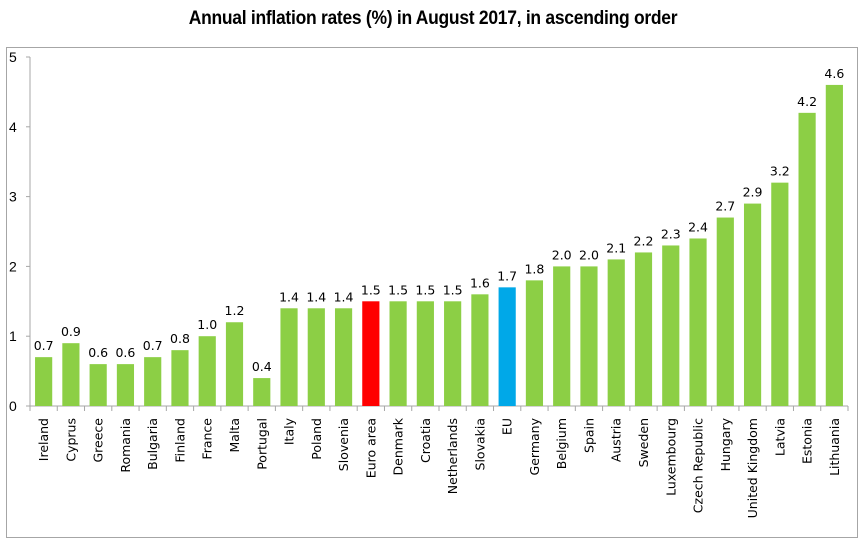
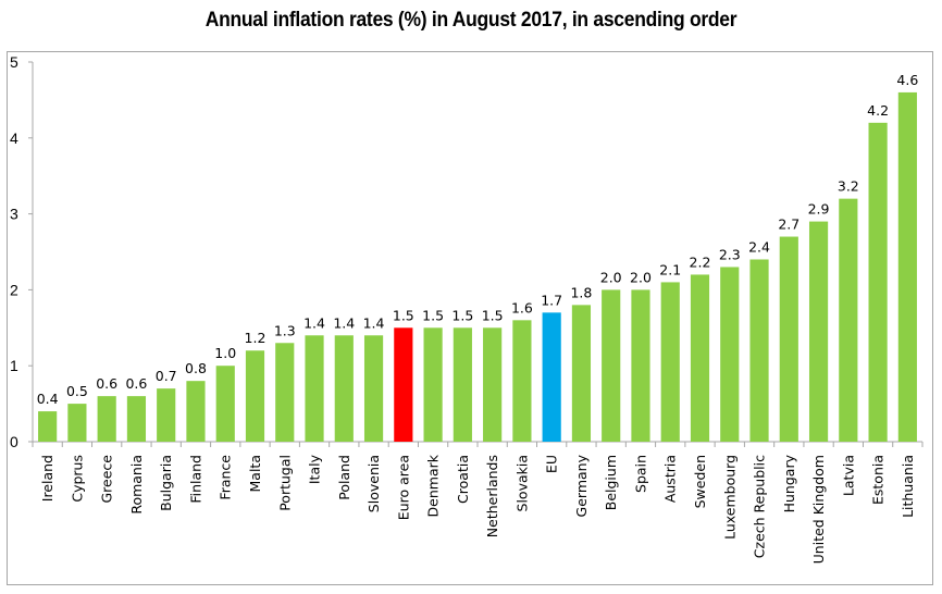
Ireland: 0.7 -> 0.4
Cyprus: 0.9 -> 0.5
Portugal: 0.4 -> 1.3
